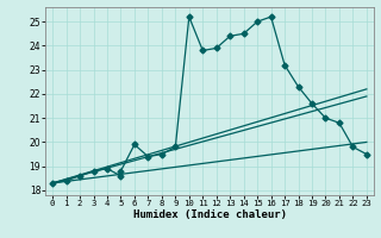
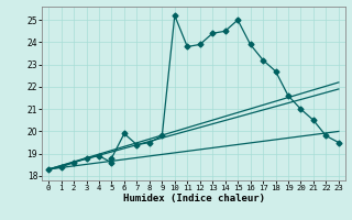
16: 25.2 -> 23.9
18: 22.3 -> 22.7
21: 20.8 -> 20.5
